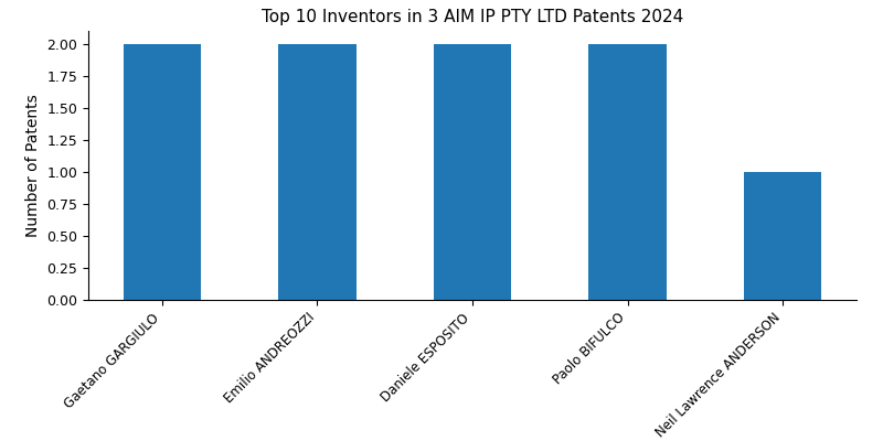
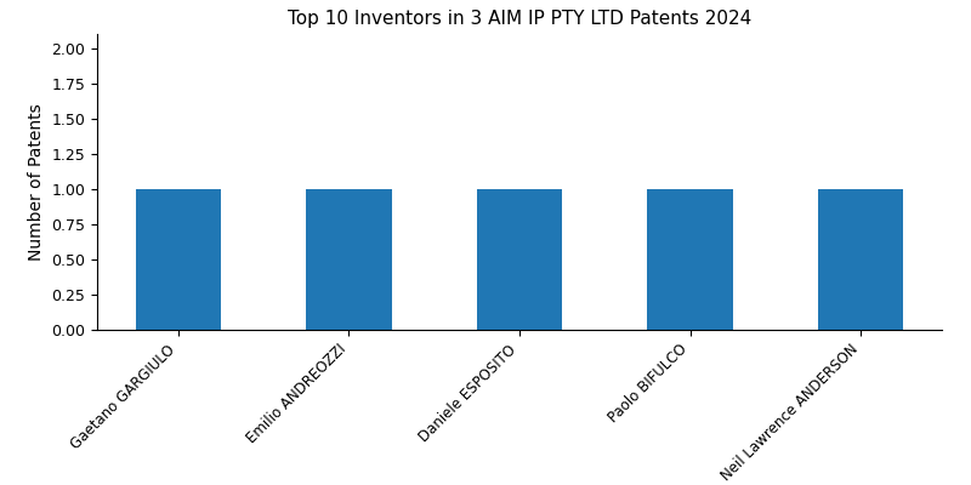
Gaetano GARGIULO: 2 -> 1
Emilio ANDREOZZI: 2 -> 1
Daniele ESPOSITO: 2 -> 1
Paolo BIFULCO: 2 -> 1
